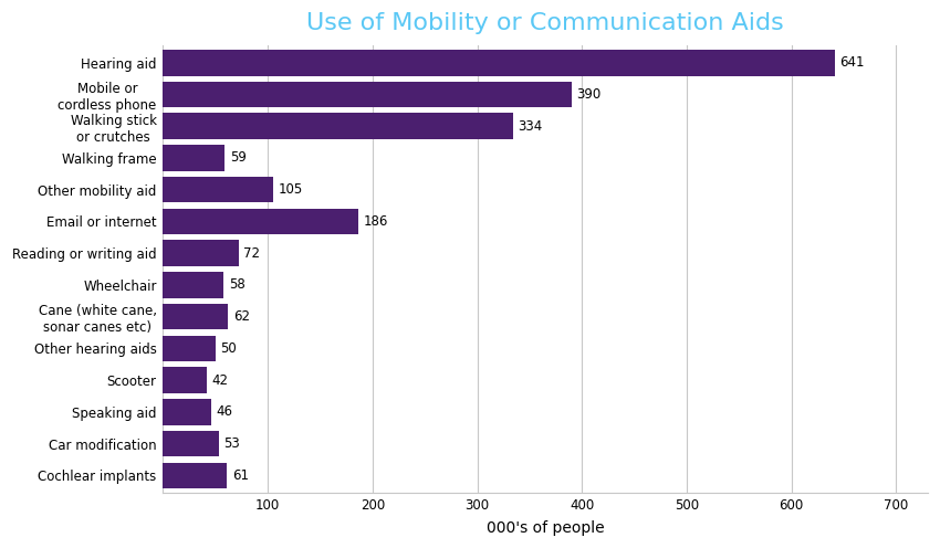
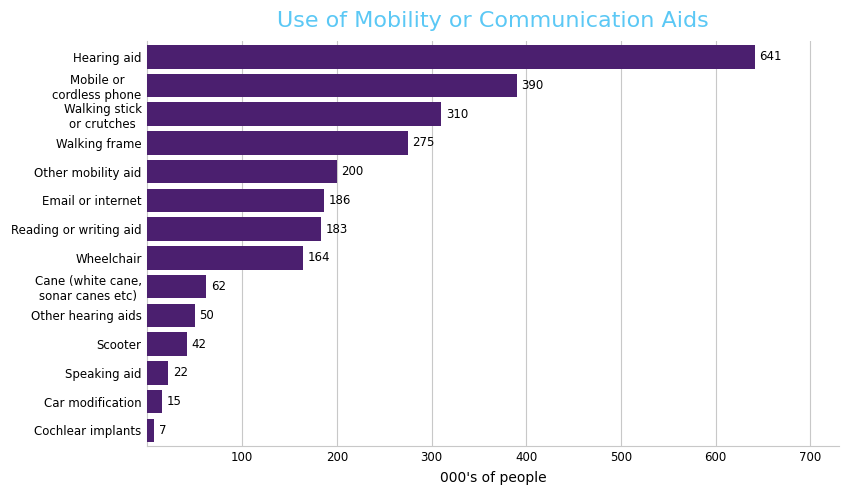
Walking stick or crutches: 334 -> 310
Walking frame: 59 -> 275
Other mobility aid: 105 -> 200
Reading or writing aid: 72 -> 183
Wheelchair: 58 -> 164
Speaking aid: 46 -> 22
Car modification: 53 -> 15
Cochlear implants: 61 -> 7
